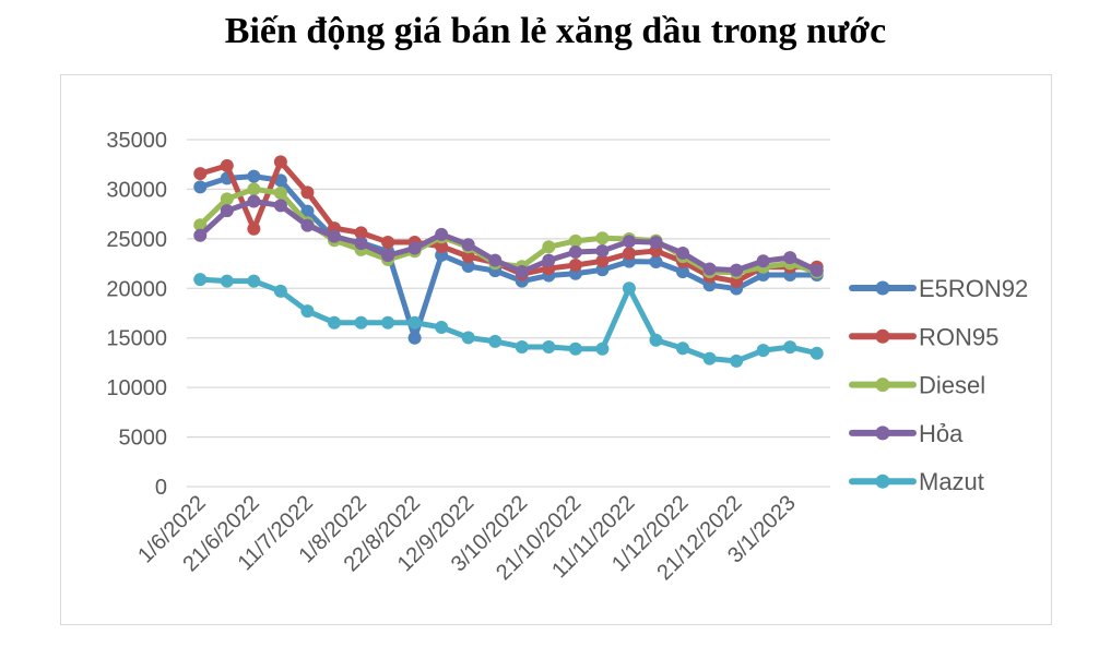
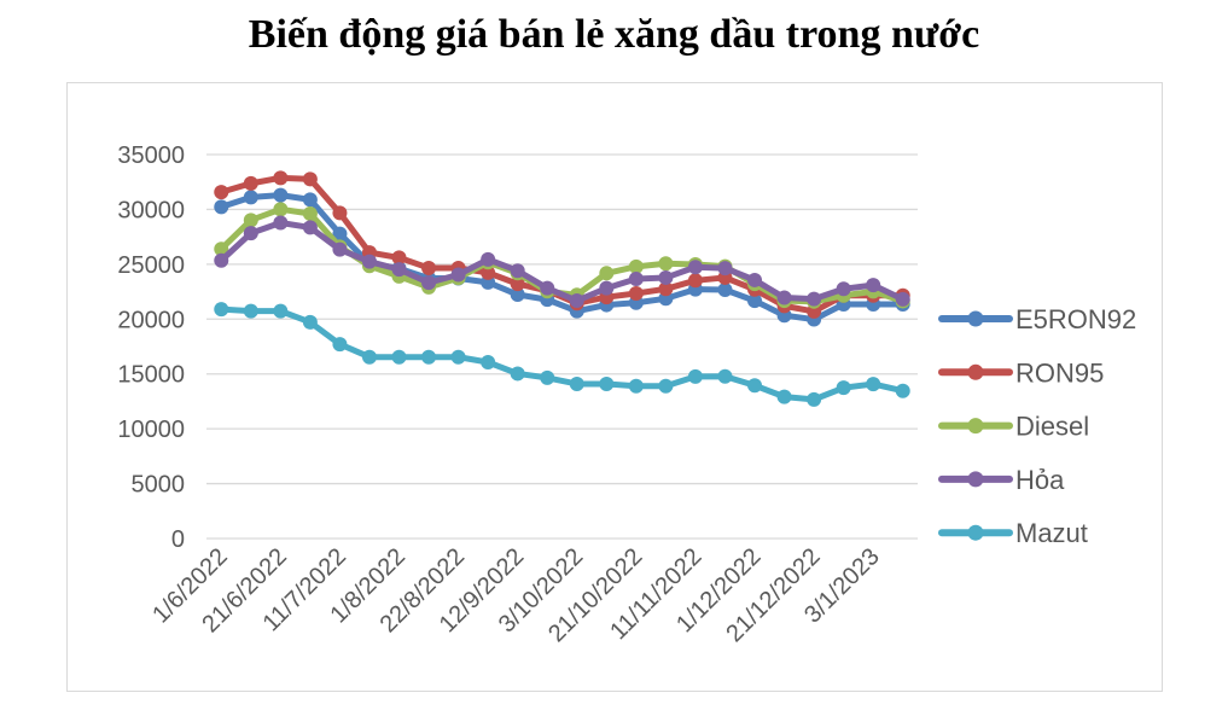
RON95/21/6/2022: 26000 -> 33000
E5RON92/22/8/2022: 15000 -> 24000
Mazut/11/11/2022: 20000 -> 15000
